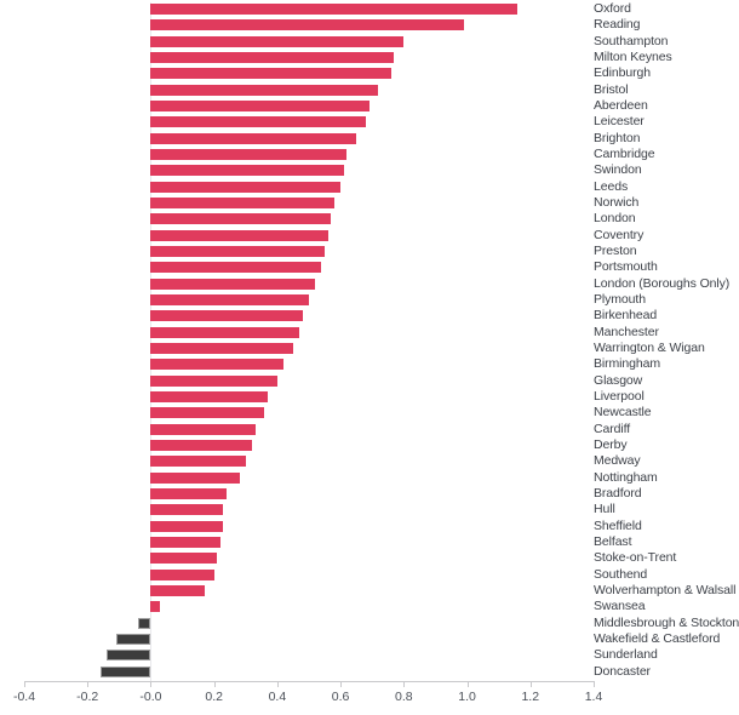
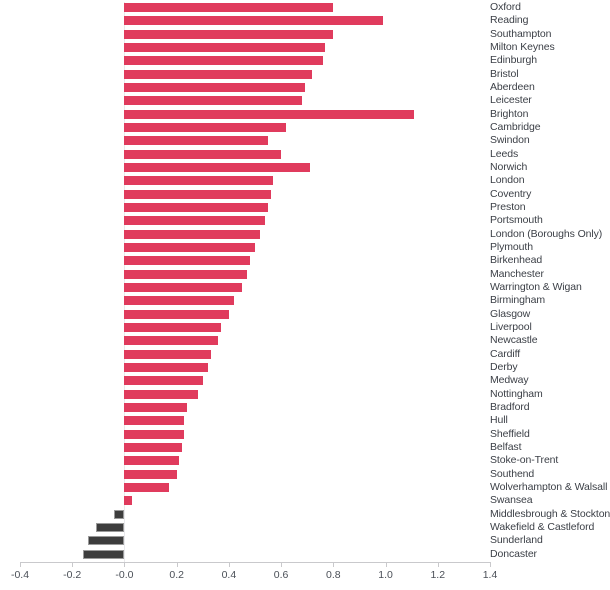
Oxford: 1.16 -> 0.80
Brighton: 0.65 -> 1.11
Swindon: 0.61 -> 0.55
Norwich: 0.58 -> 0.71
